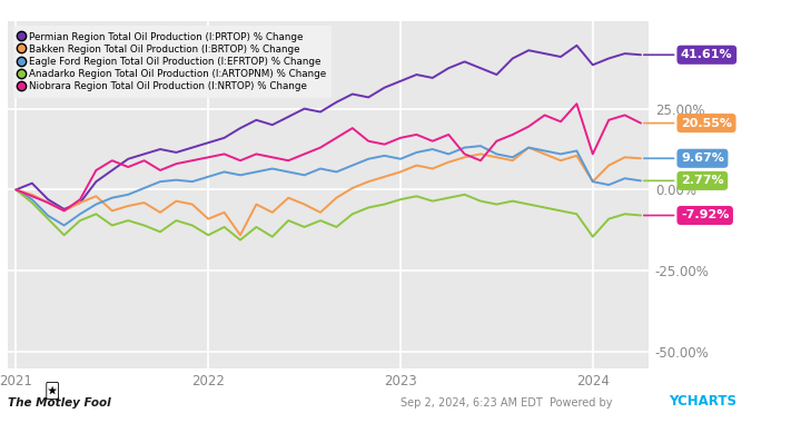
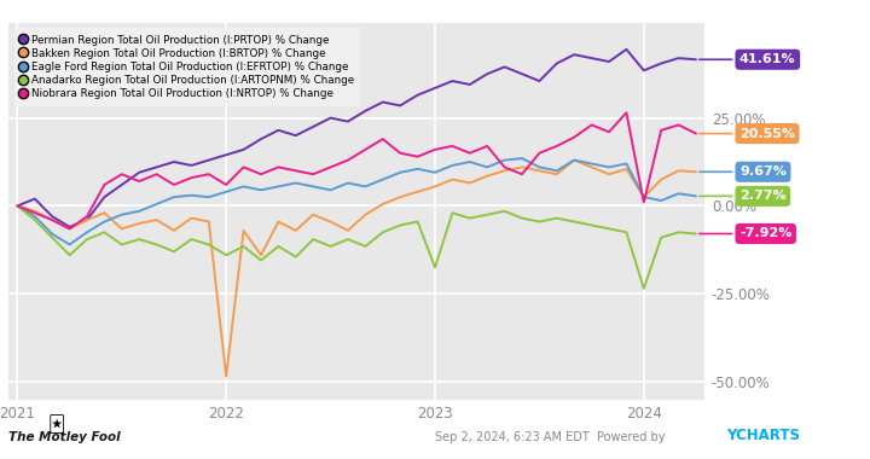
Bakken Region Total Oil Production (I:BRTOP) % Change/2022: -9.0% -> -48.5%
Niobrara Region Total Oil Production (I:NRTOP) % Change/2022: 10.0% -> 6.0%
Anadarko Region Total Oil Production (I:ARTOPNM) % Change/2023: -3.0% -> -17.5%
Anadarko Region Total Oil Production (I:ARTOPNM) % Change/2024: -14.5% -> -23.5%
Niobrara Region Total Oil Production (I:NRTOP) % Change/2024: 11.0% -> 1.0%
